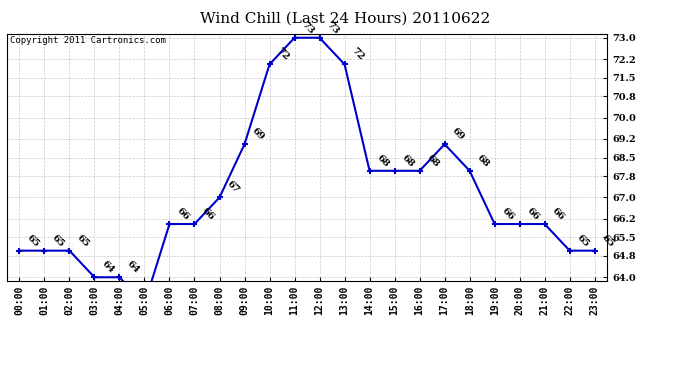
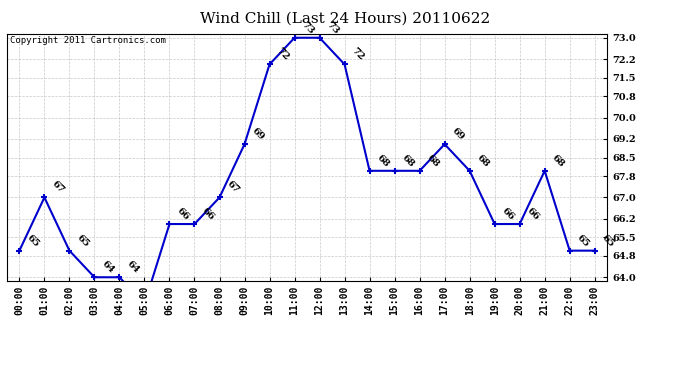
01:00: 65 -> 67
21:00: 66 -> 68
